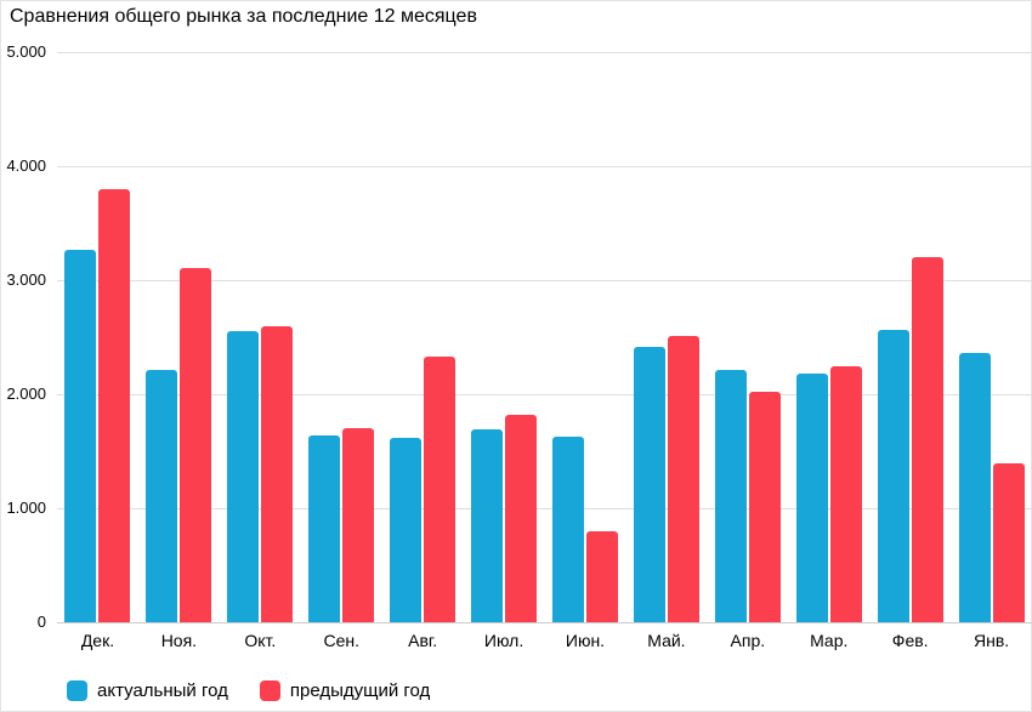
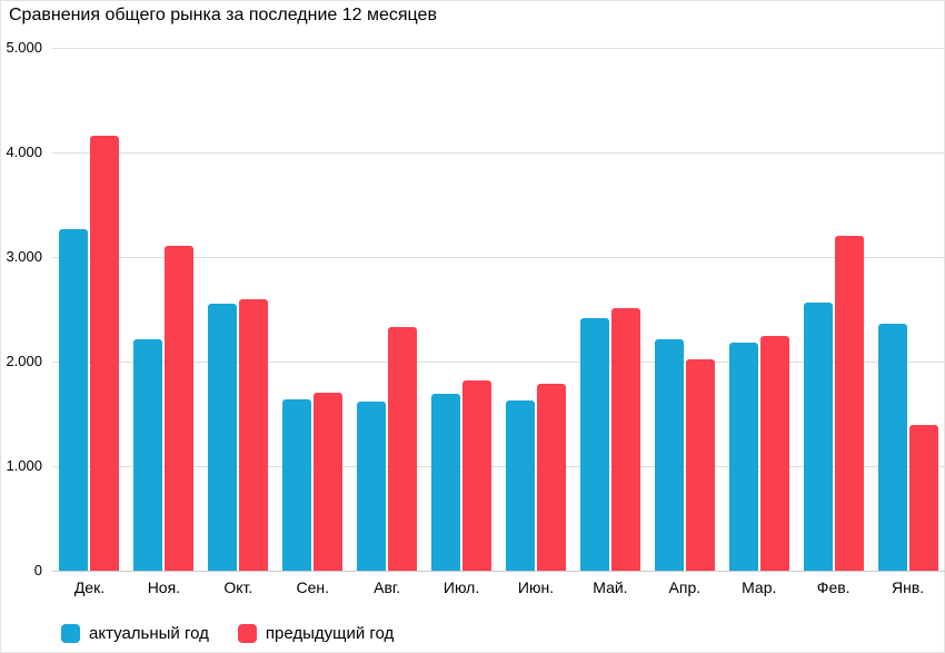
предыдущий год/Дек.: 3800 -> 4200
предыдущий год/Июн.: 800 -> 1800
